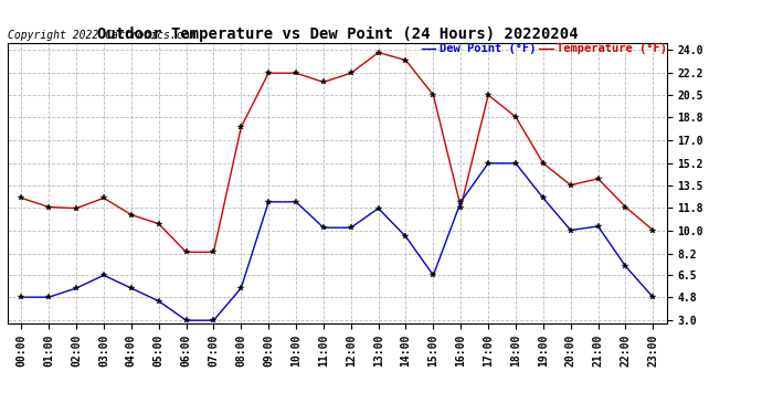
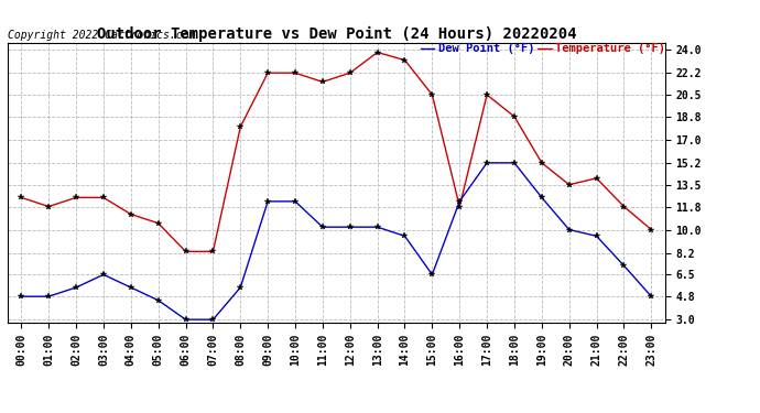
Temperature (°F)/02:00: 11.7 -> 12.5
Dew Point (°F)/13:00: 11.7 -> 10.2
Dew Point (°F)/21:00: 10.3 -> 9.5
